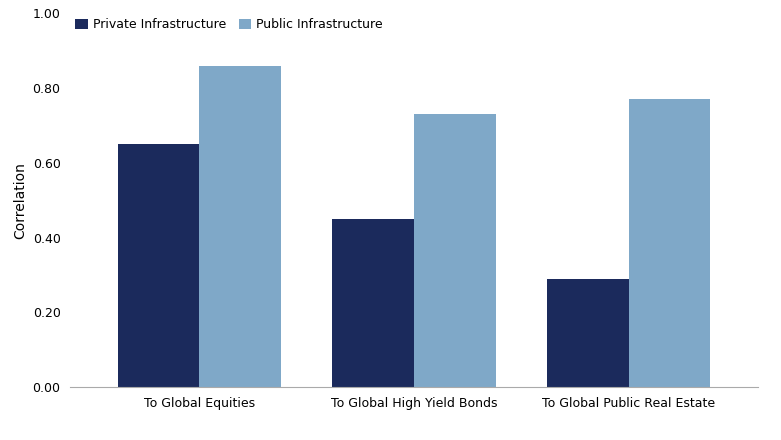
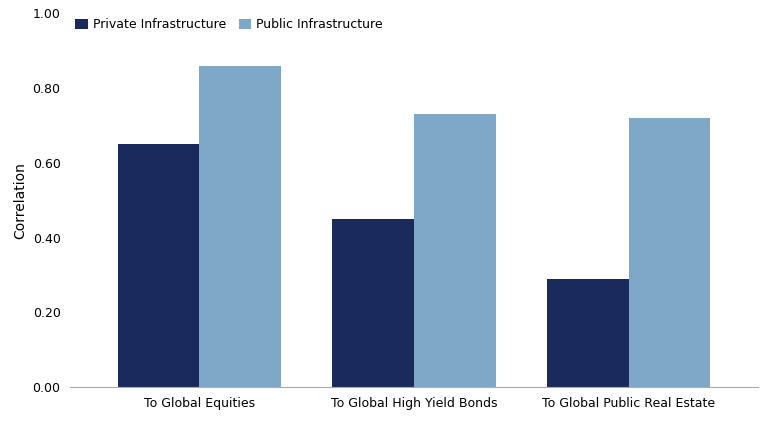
Public Infrastructure/To Global Public Real Estate: 0.77 -> 0.72
